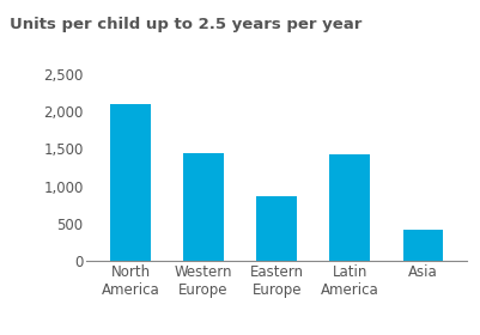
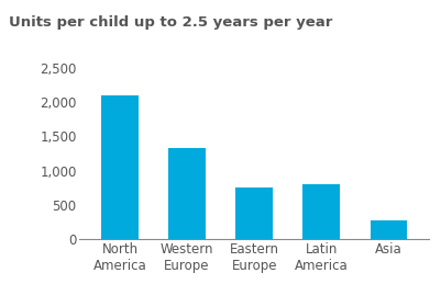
Western Europe: 1,440 -> 1,330
Eastern Europe: 860 -> 750
Latin America: 1,420 -> 800
Asia: 420 -> 270
